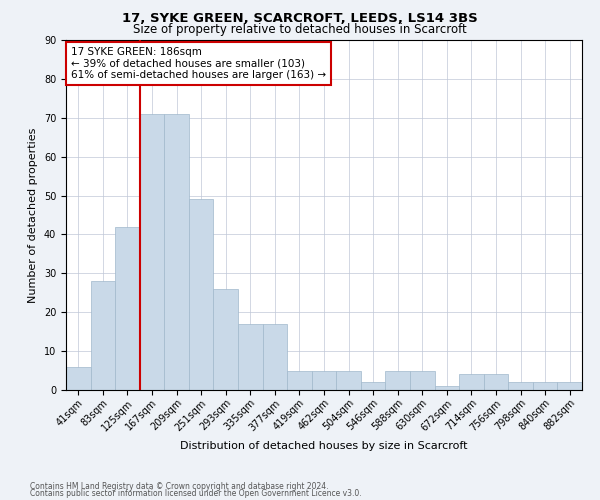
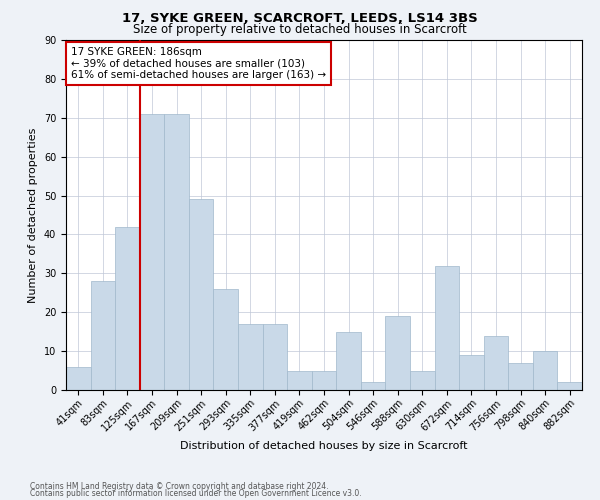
504sqm: 5 -> 15
588sqm: 5 -> 19
672sqm: 1 -> 32
714sqm: 4 -> 9
756sqm: 4 -> 14
798sqm: 2 -> 7
840sqm: 2 -> 10
